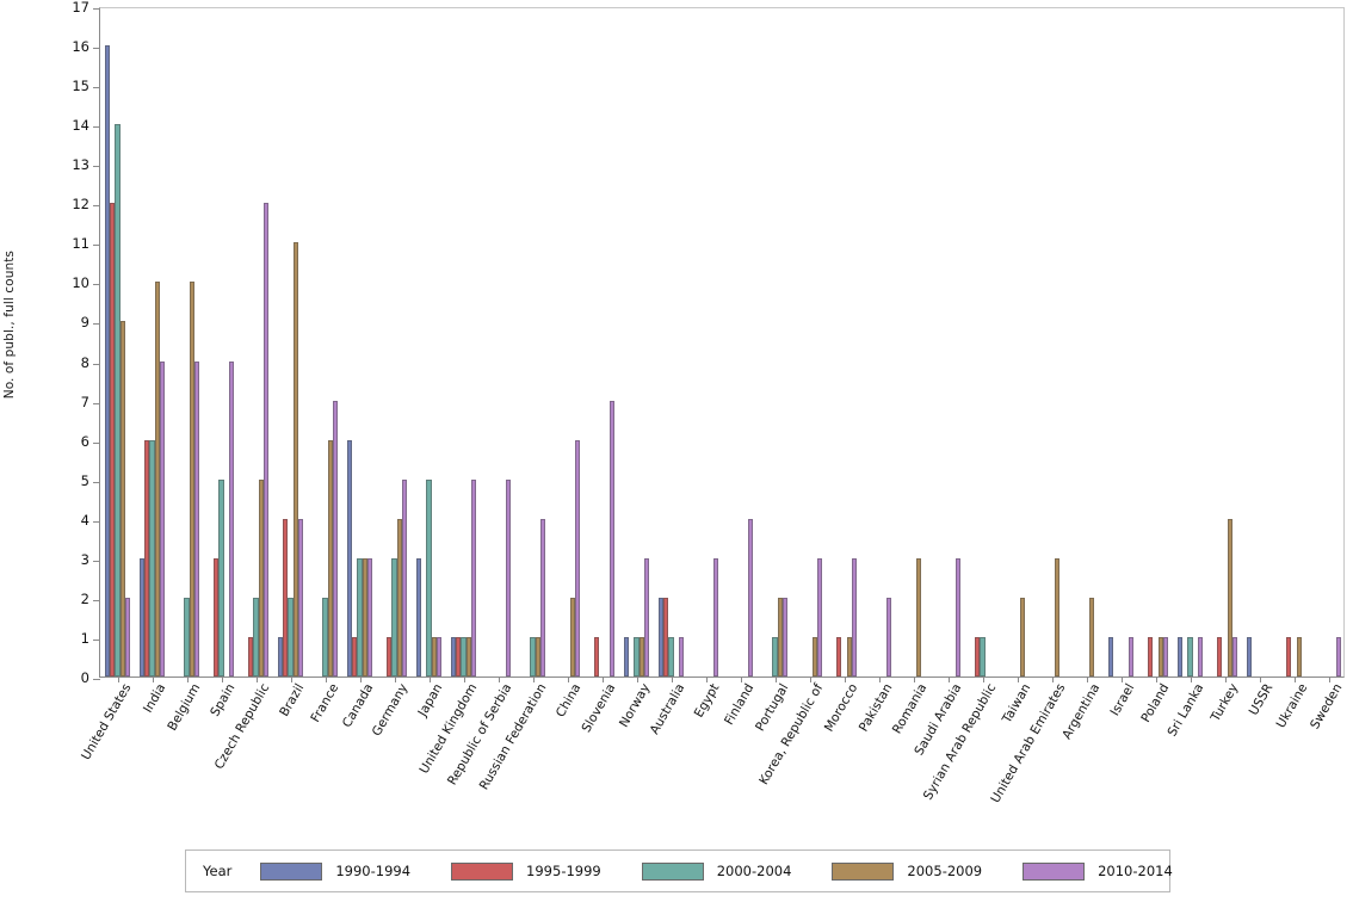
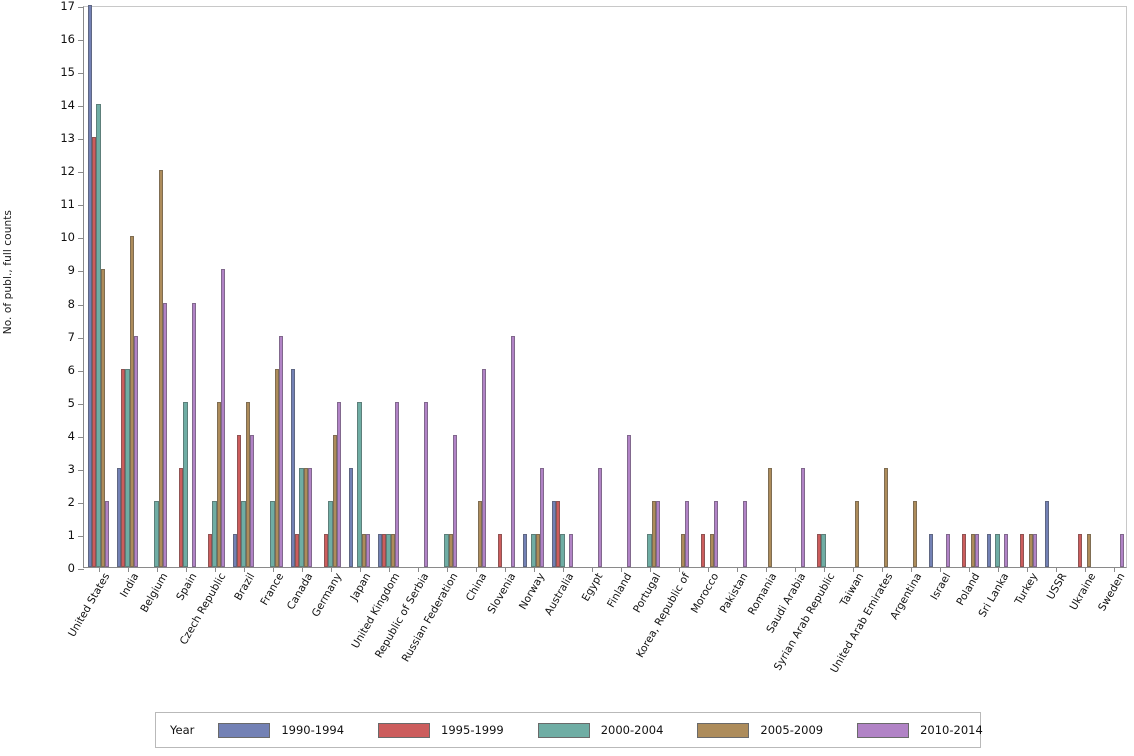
1990-1994/United States: 16 -> 17
1995-1999/United States: 12 -> 13
2010-2014/India: 8 -> 7
2005-2009/Belgium: 10 -> 12
2010-2014/Czech Republic: 12 -> 9
2005-2009/Brazil: 11 -> 5
2000-2004/Germany: 3 -> 2
2010-2014/Korea, Republic of: 3 -> 2
2010-2014/Morocco: 3 -> 2
2005-2009/Turkey: 4 -> 1
1990-1994/USSR: 1 -> 2
